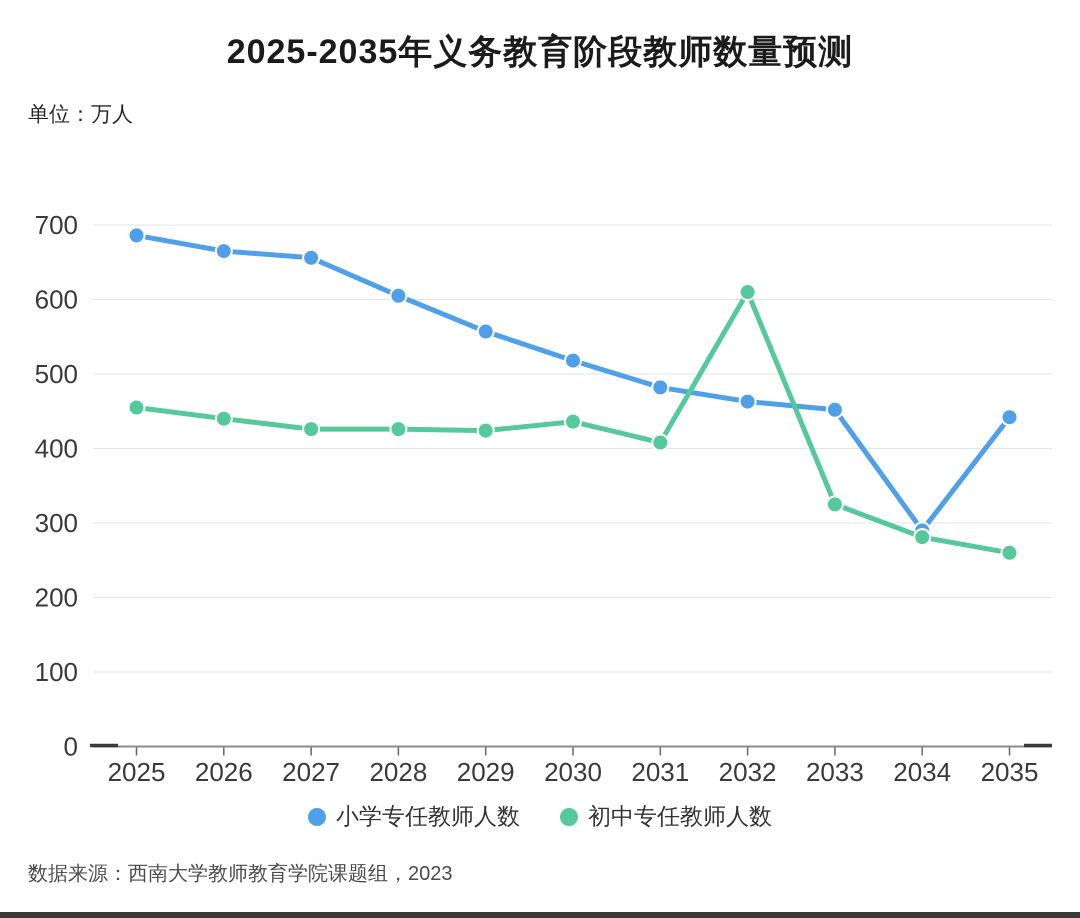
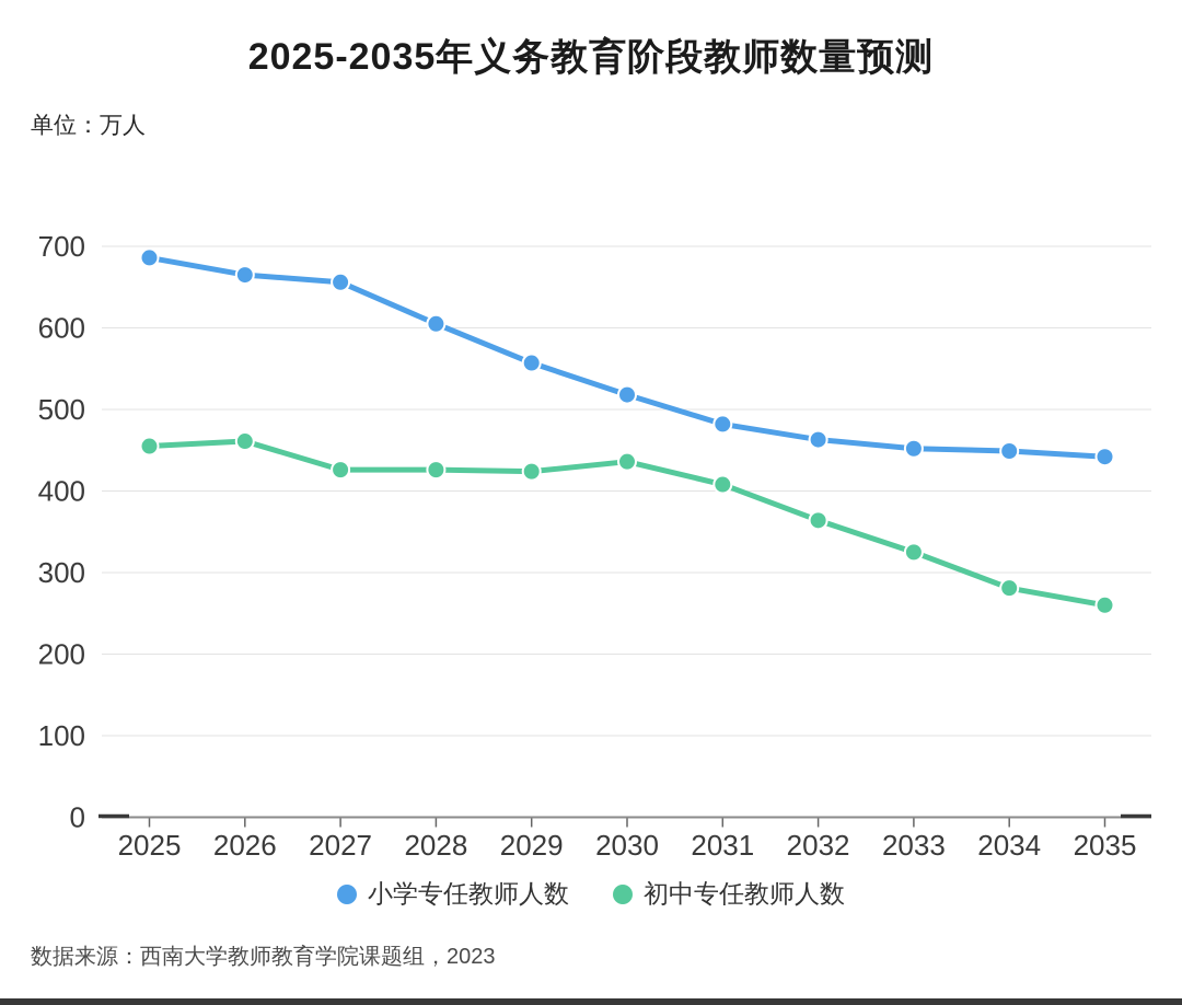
初中专任教师人数/2026: 440 -> 460
初中专任教师人数/2032: 610 -> 360
小学专任教师人数/2034: 290 -> 450
